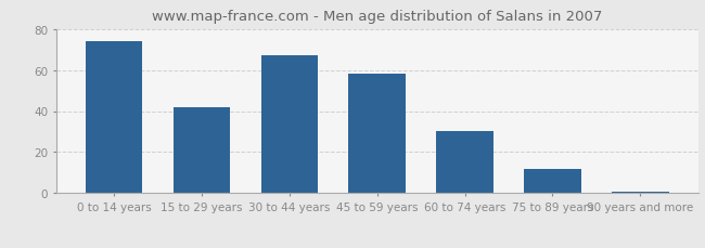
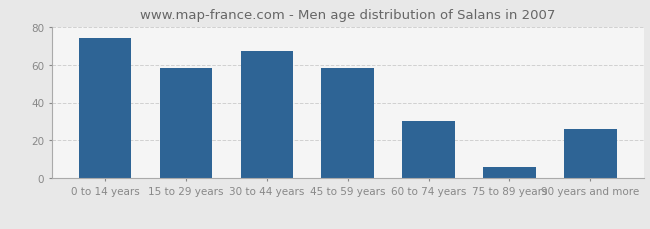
15 to 29 years: 42 -> 58
75 to 89 years: 12 -> 6
90 years and more: 1 -> 26
